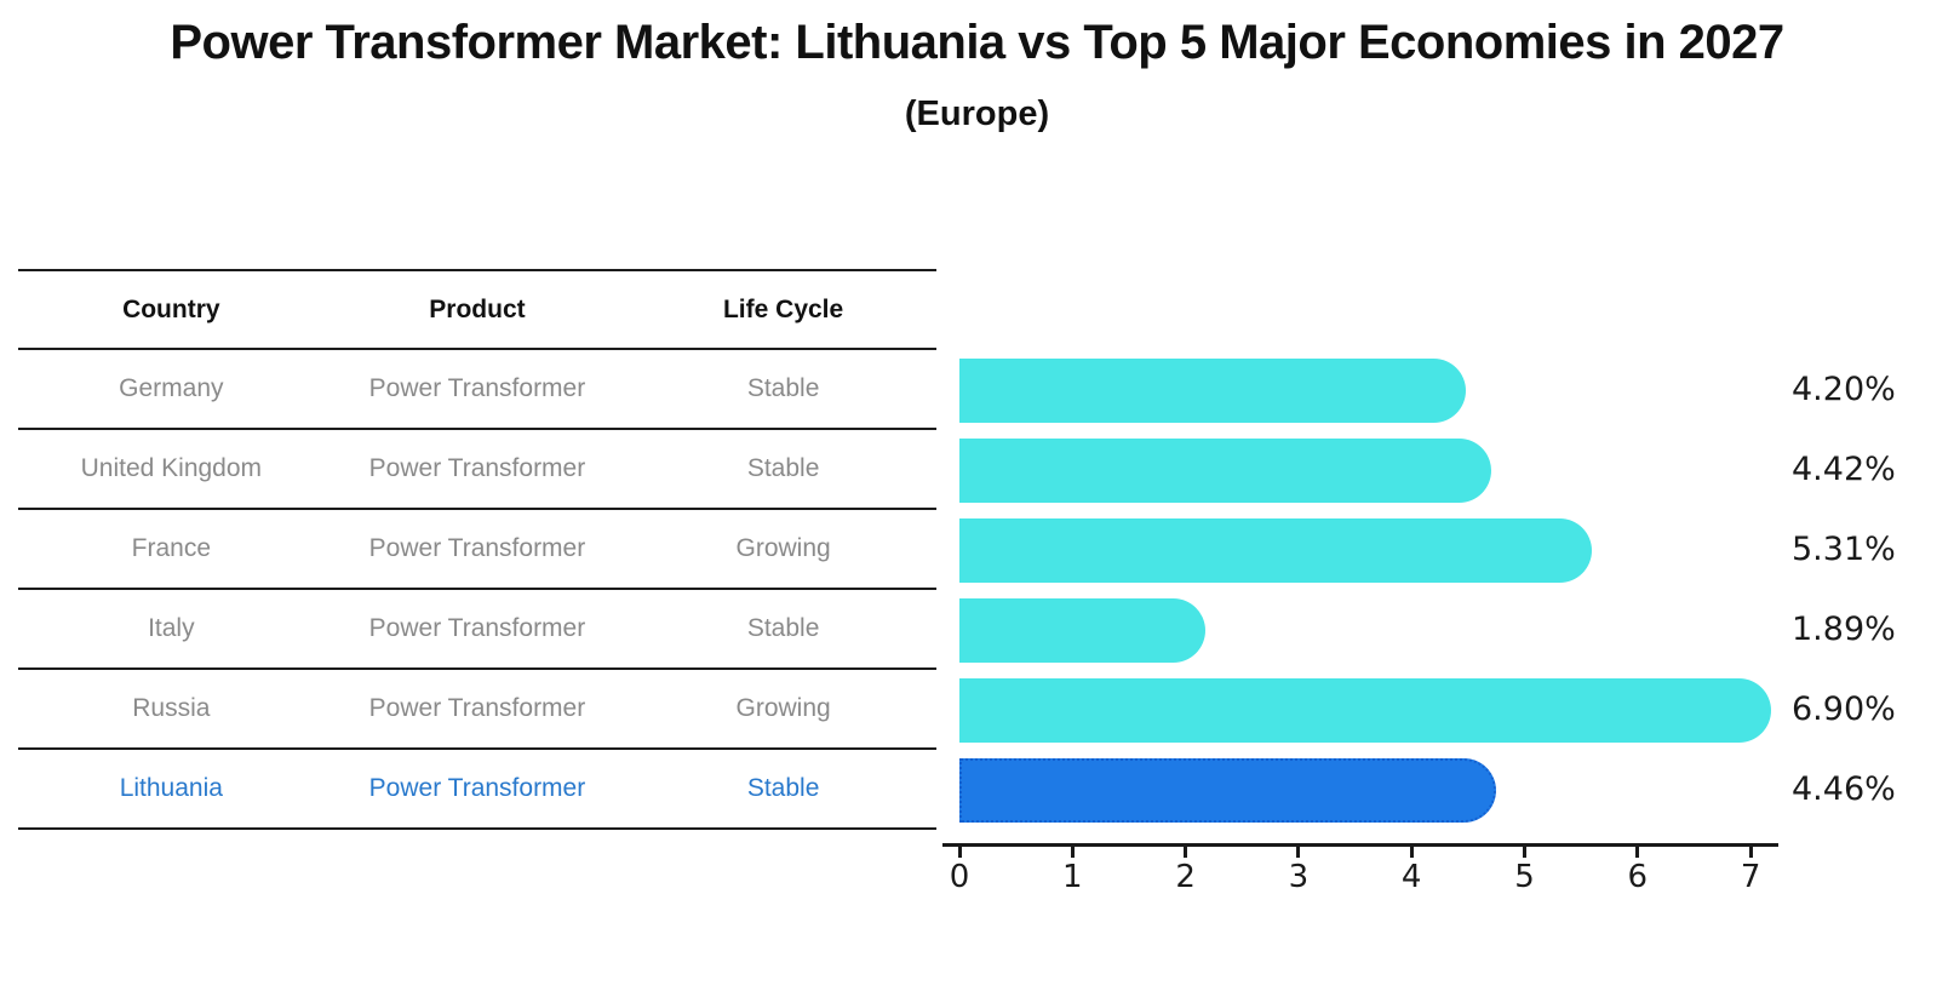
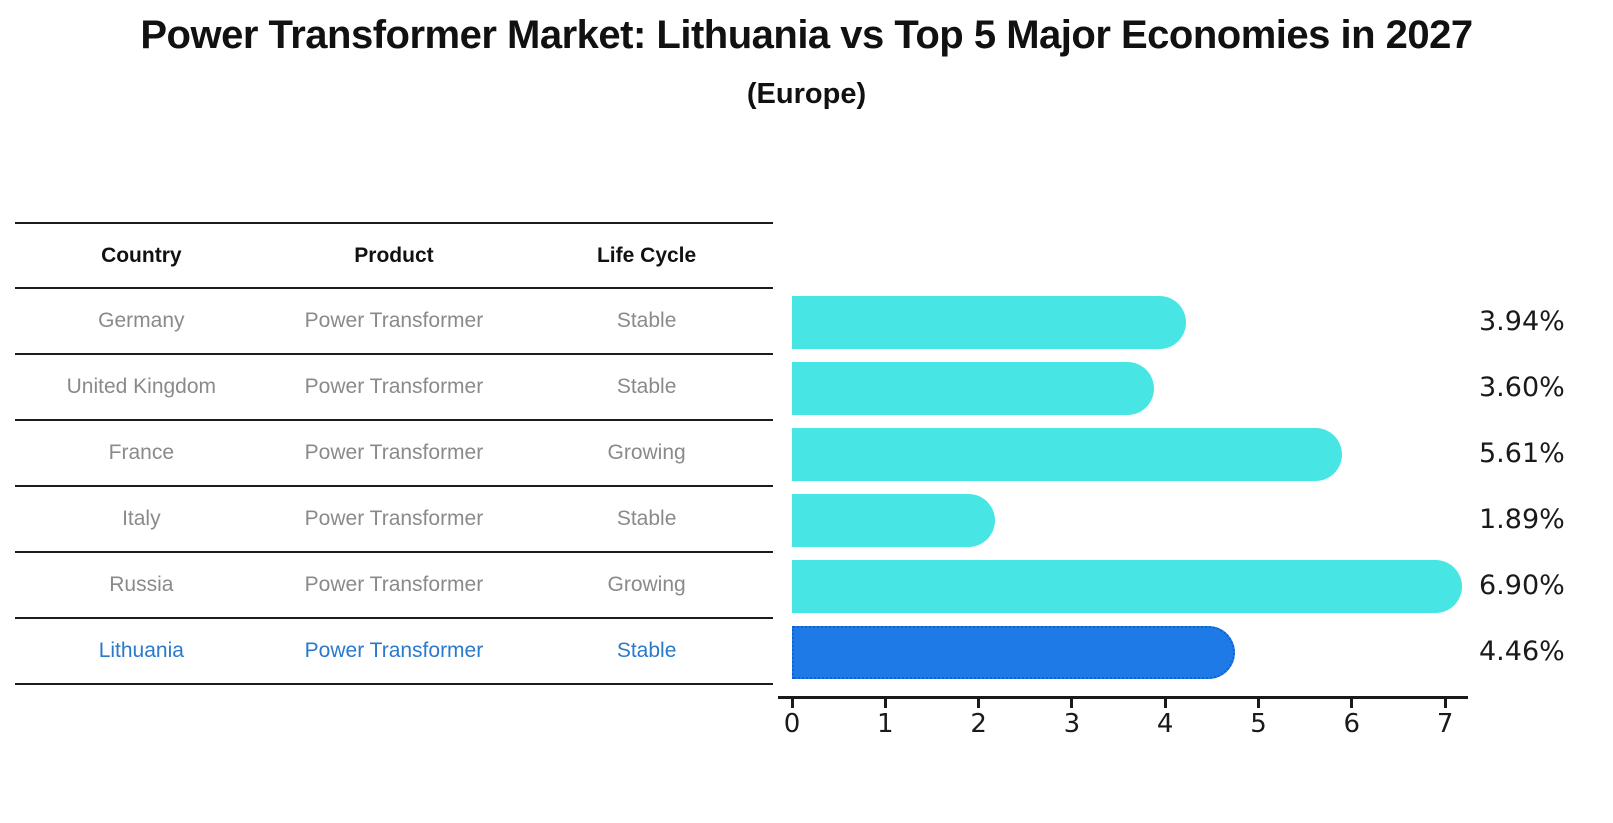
Germany: 4.20% -> 3.94%
United Kingdom: 4.42% -> 3.60%
France: 5.31% -> 5.61%
